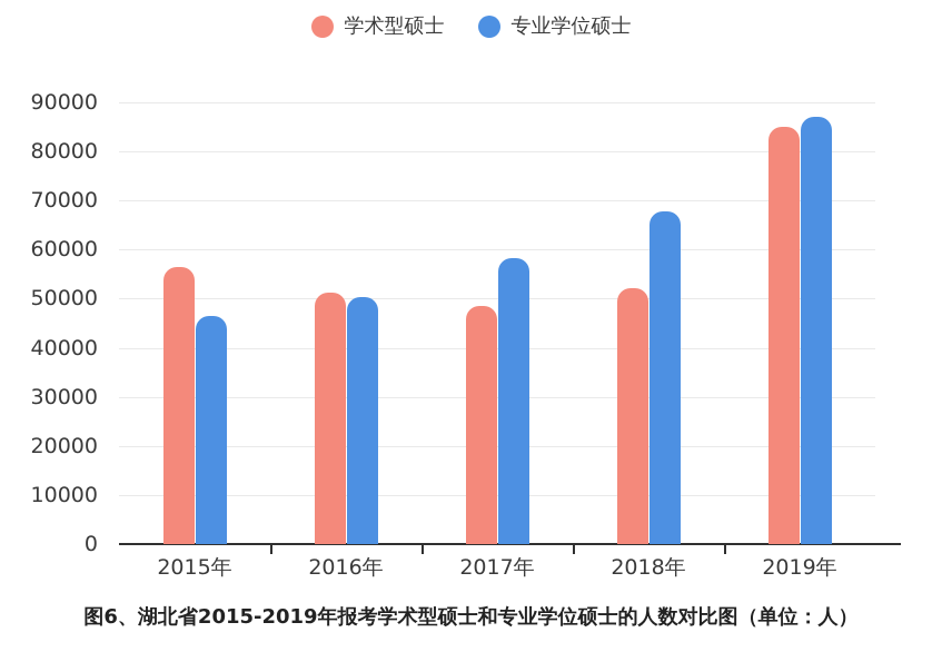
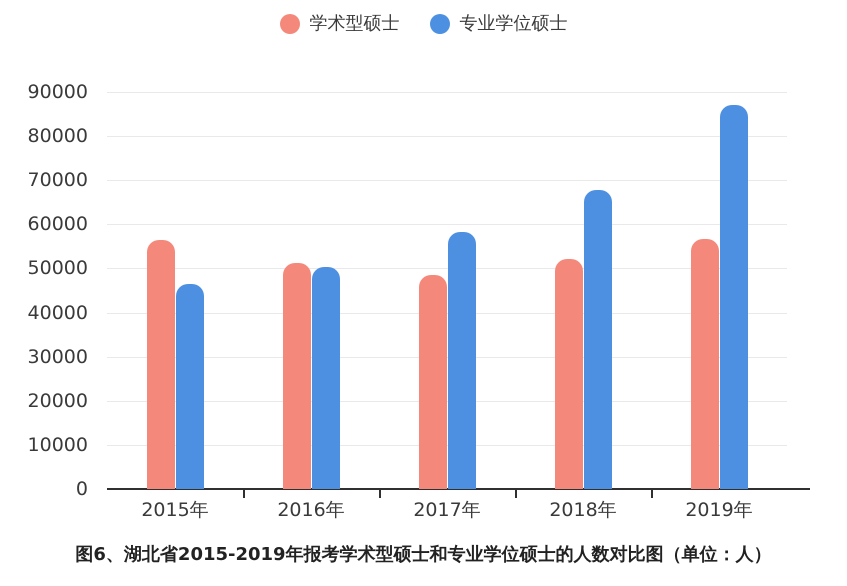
学术型硕士/2019年: 85000 -> 57000
